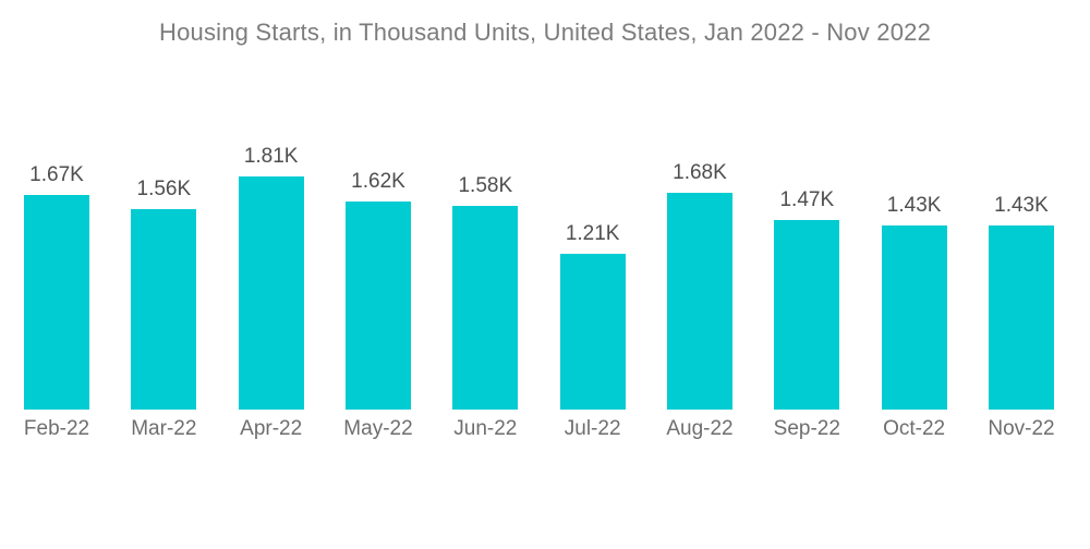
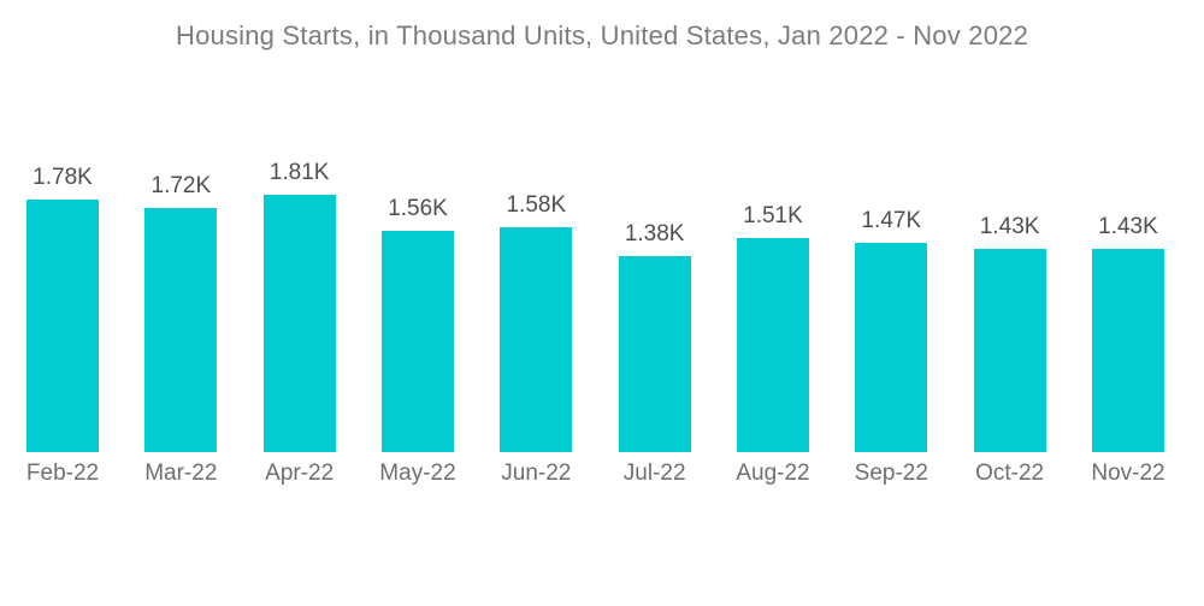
Feb-22: 1.67K -> 1.78K
Mar-22: 1.56K -> 1.72K
May-22: 1.62K -> 1.56K
Jul-22: 1.21K -> 1.38K
Aug-22: 1.68K -> 1.51K
